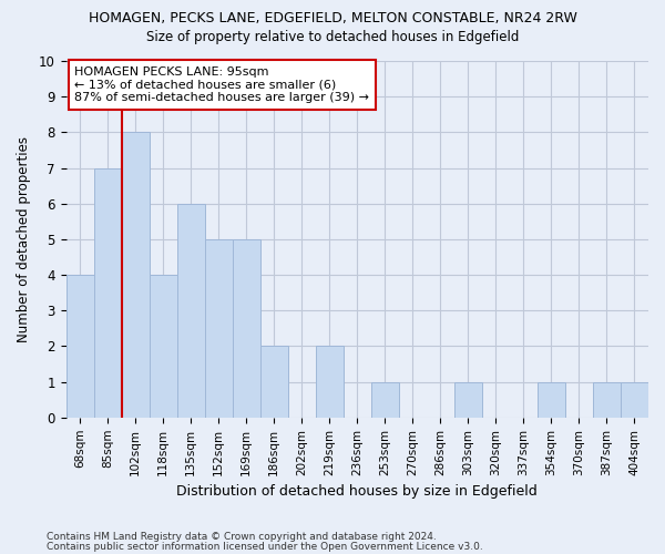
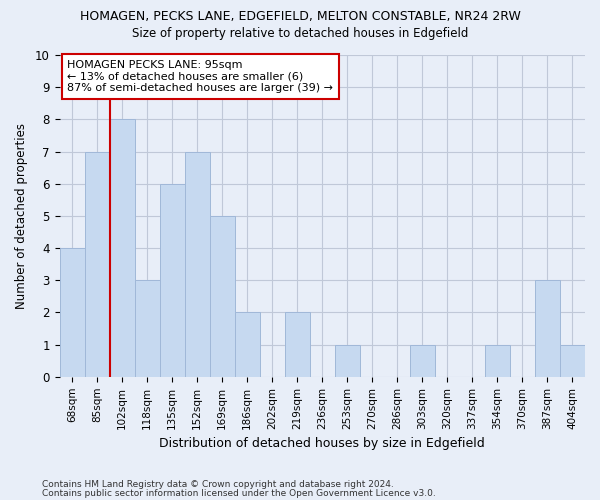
118sqm: 4 -> 3
152sqm: 5 -> 7
387sqm: 1 -> 3
